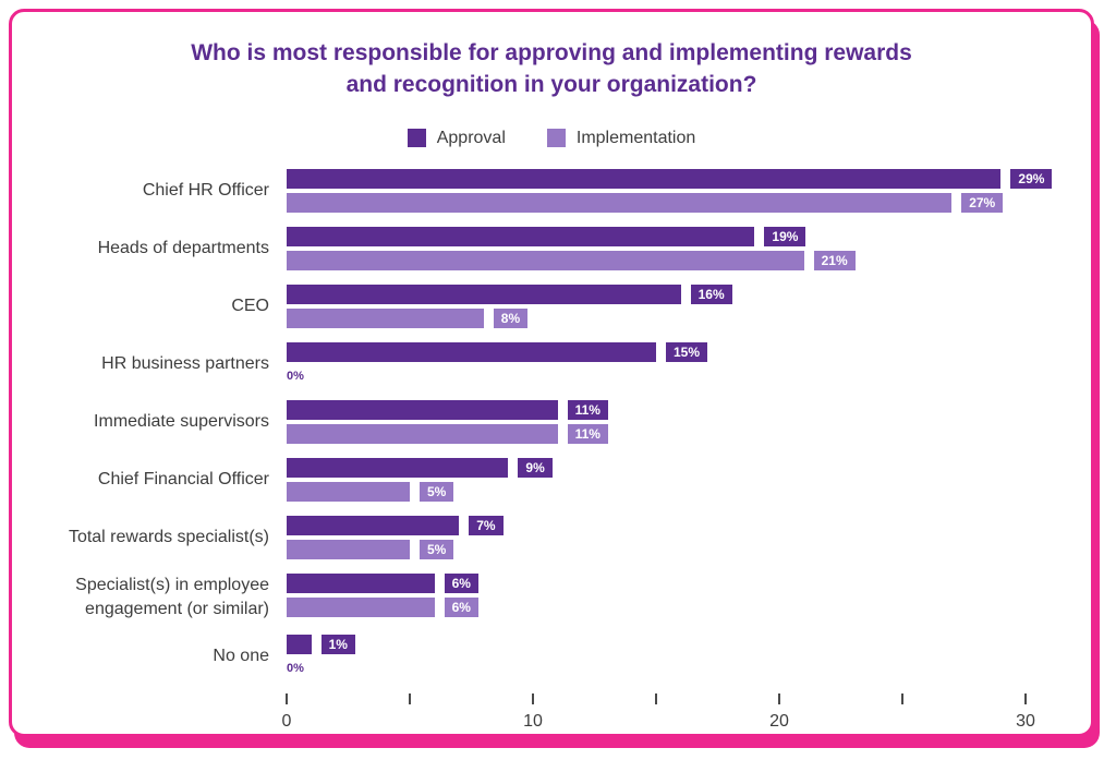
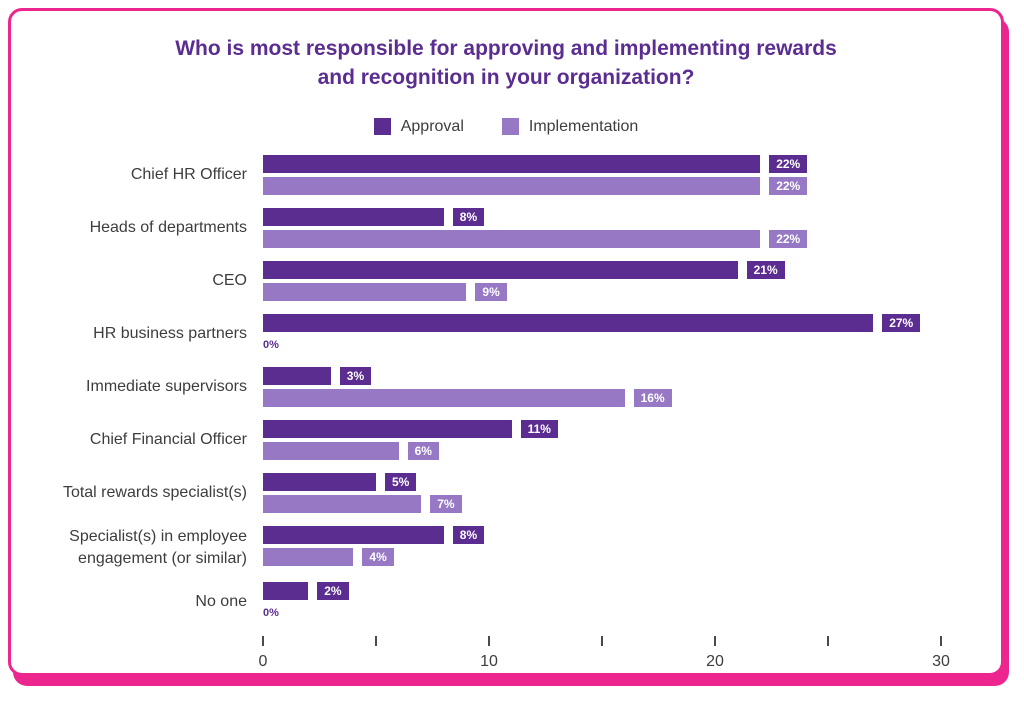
Approval/Chief HR Officer: 29% -> 22%
Implementation/Chief HR Officer: 27% -> 22%
Approval/Heads of departments: 19% -> 8%
Implementation/Heads of departments: 21% -> 22%
Approval/CEO: 16% -> 21%
Implementation/CEO: 8% -> 9%
Approval/HR business partners: 15% -> 27%
Approval/Immediate supervisors: 11% -> 3%
Implementation/Immediate supervisors: 11% -> 16%
Approval/Chief Financial Officer: 9% -> 11%
Implementation/Chief Financial Officer: 5% -> 6%
Approval/Total rewards specialist(s): 7% -> 5%
Implementation/Total rewards specialist(s): 5% -> 7%
Approval/Specialist(s) in employee engagement (or similar): 6% -> 8%
Implementation/Specialist(s) in employee engagement (or similar): 6% -> 4%
Approval/No one: 1% -> 2%
